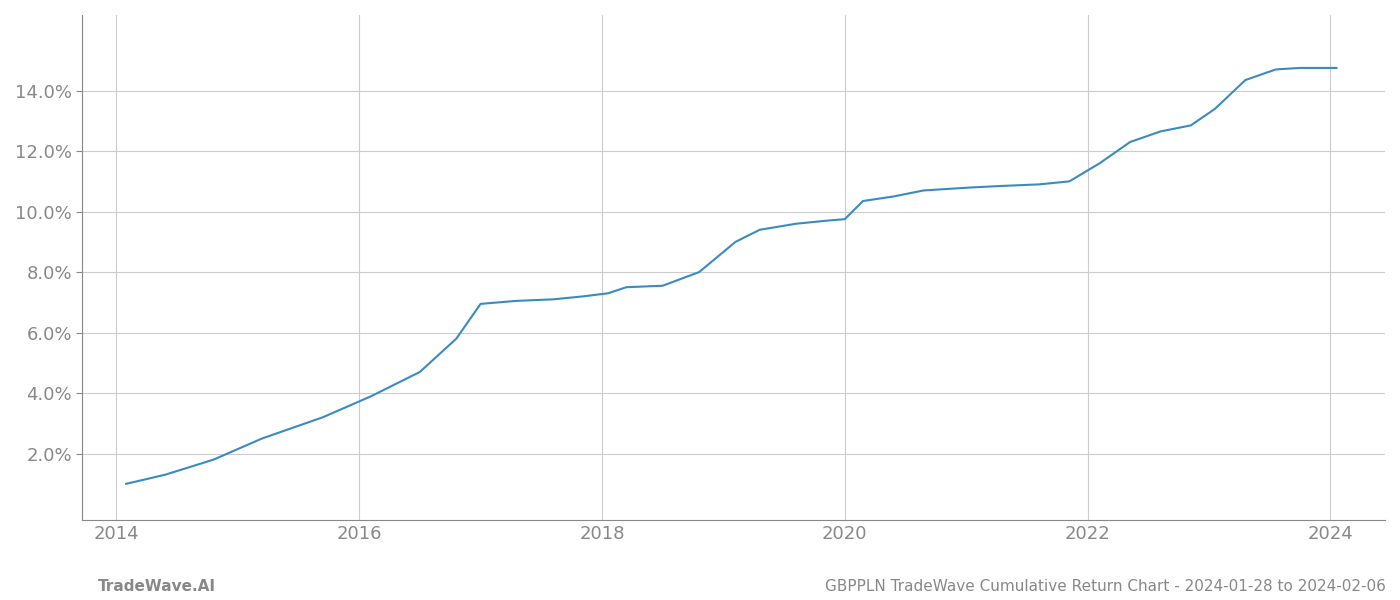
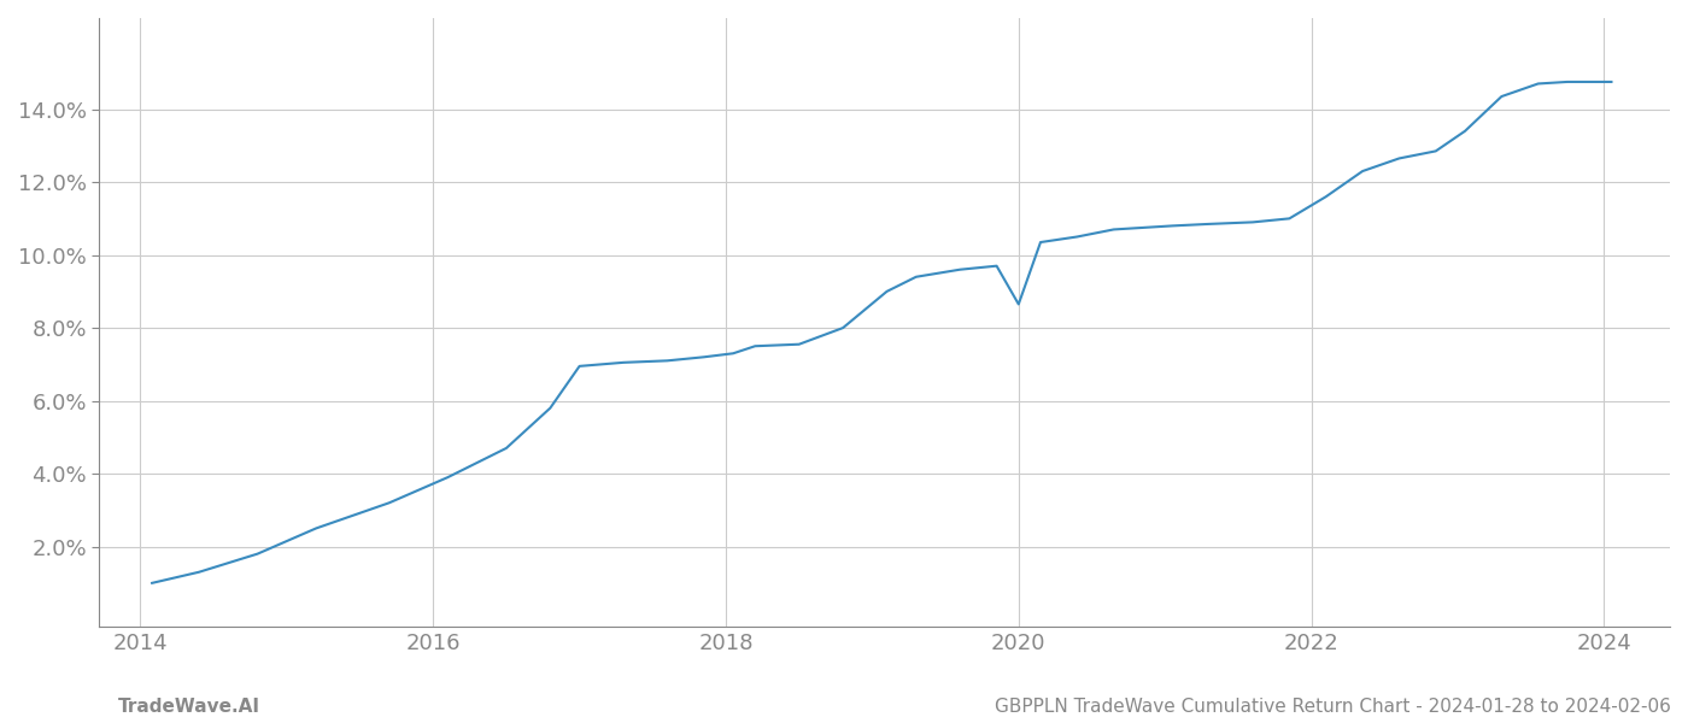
2020: 9.75% -> 8.65%
